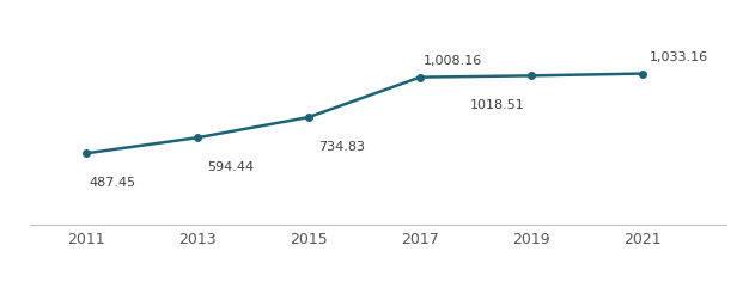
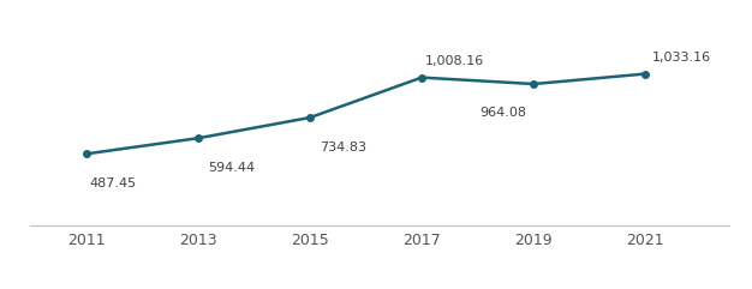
2019: 1018.51 -> 964.08
